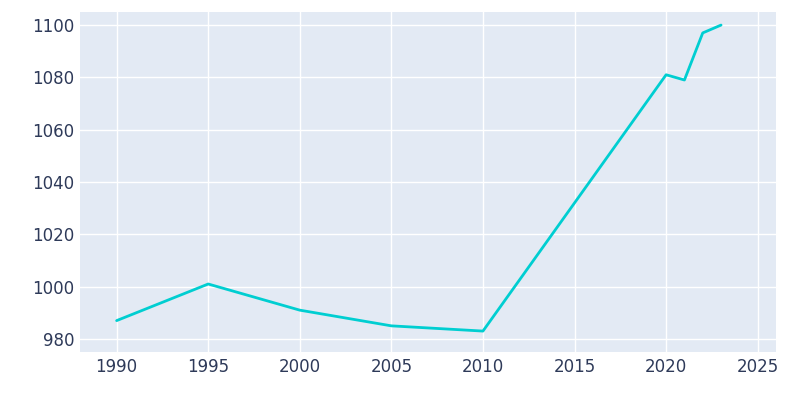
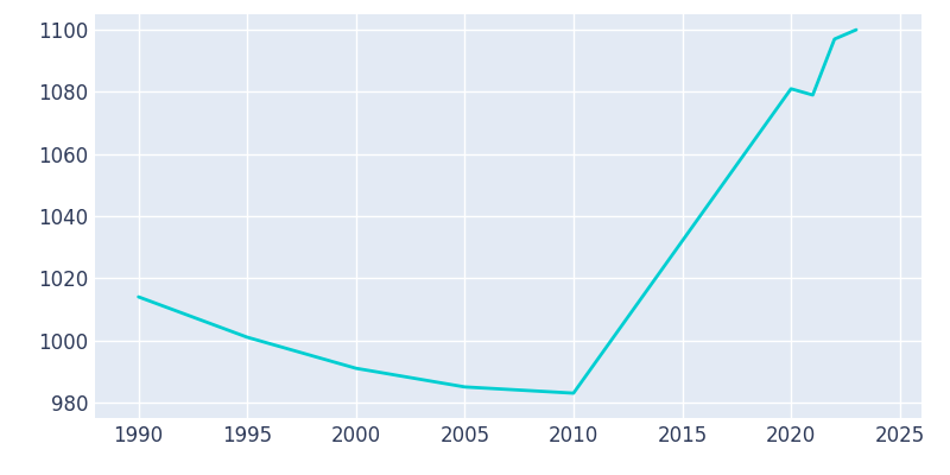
1990: 987 -> 1014
